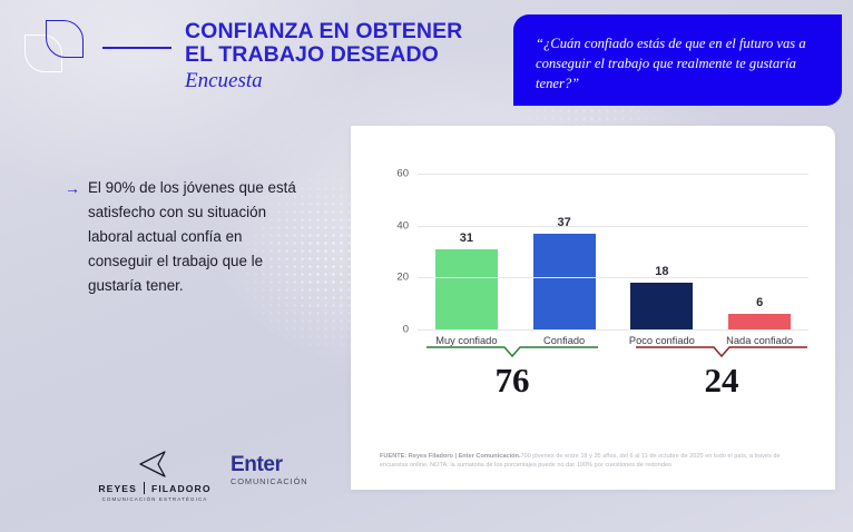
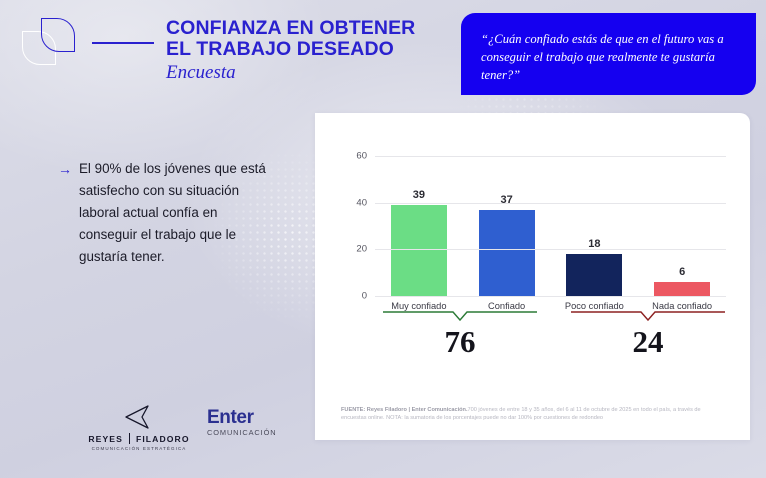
Muy confiado: 31 -> 39
